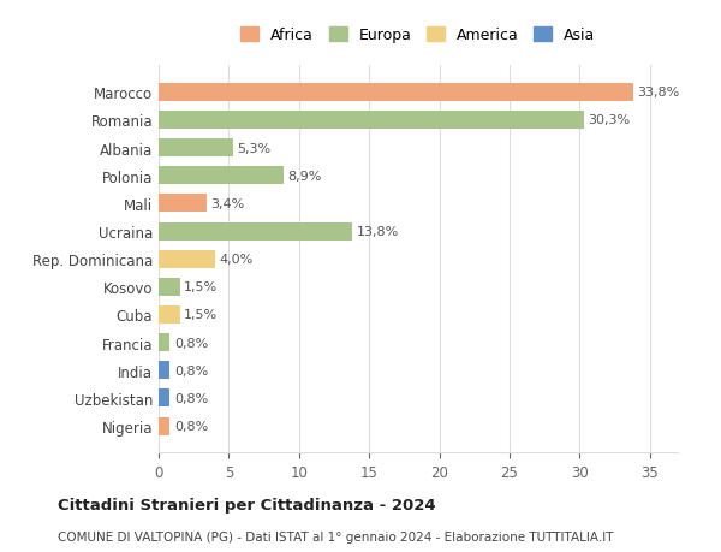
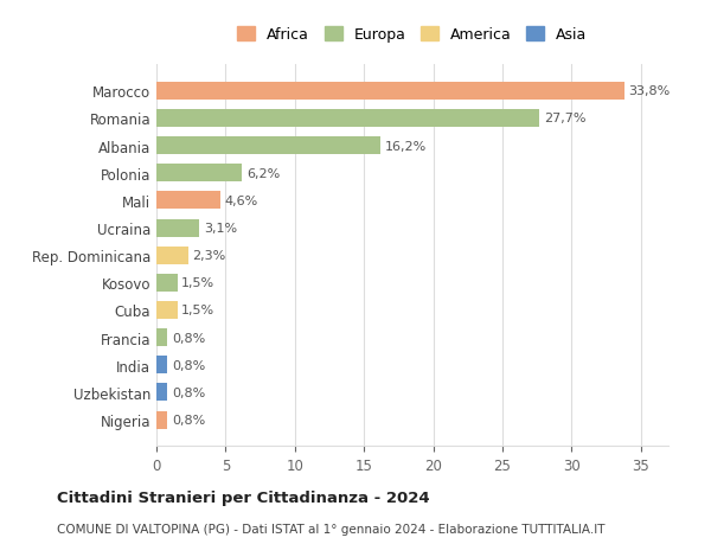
Romania: 30,3% -> 27,7%
Albania: 5,3% -> 16,2%
Polonia: 8,9% -> 6,2%
Mali: 3,4% -> 4,6%
Ucraina: 13,8% -> 3,1%
Rep. Dominicana: 4,0% -> 2,3%
